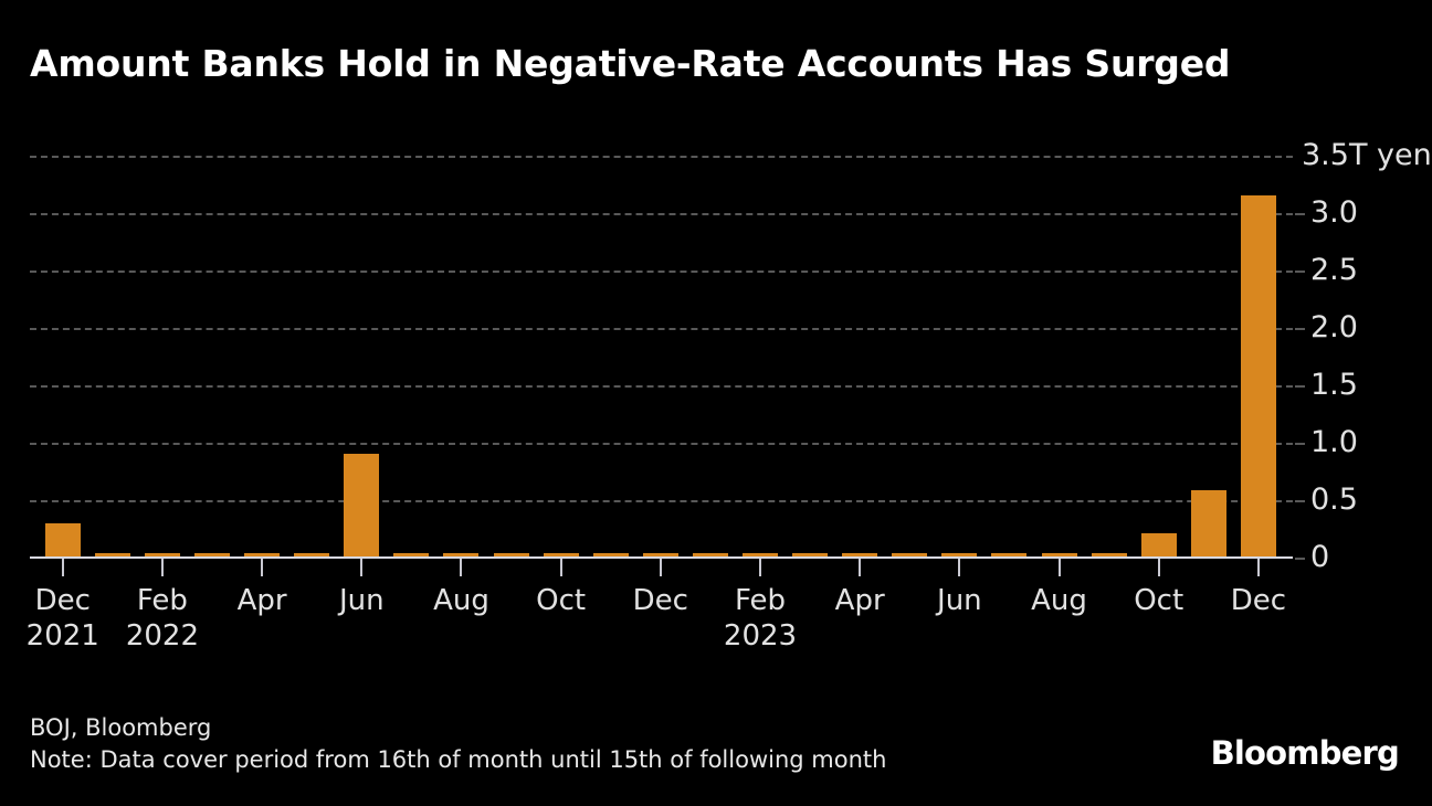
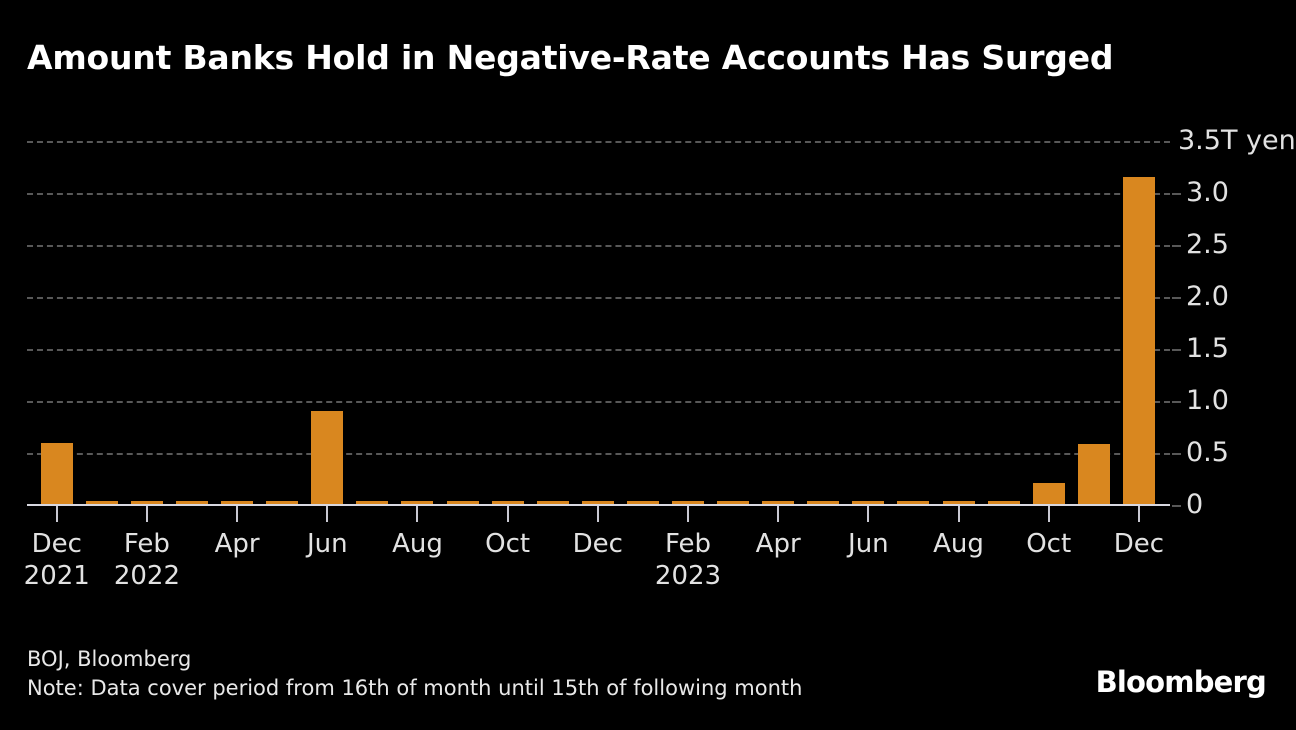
Dec 2021: 0.30 -> 0.60
